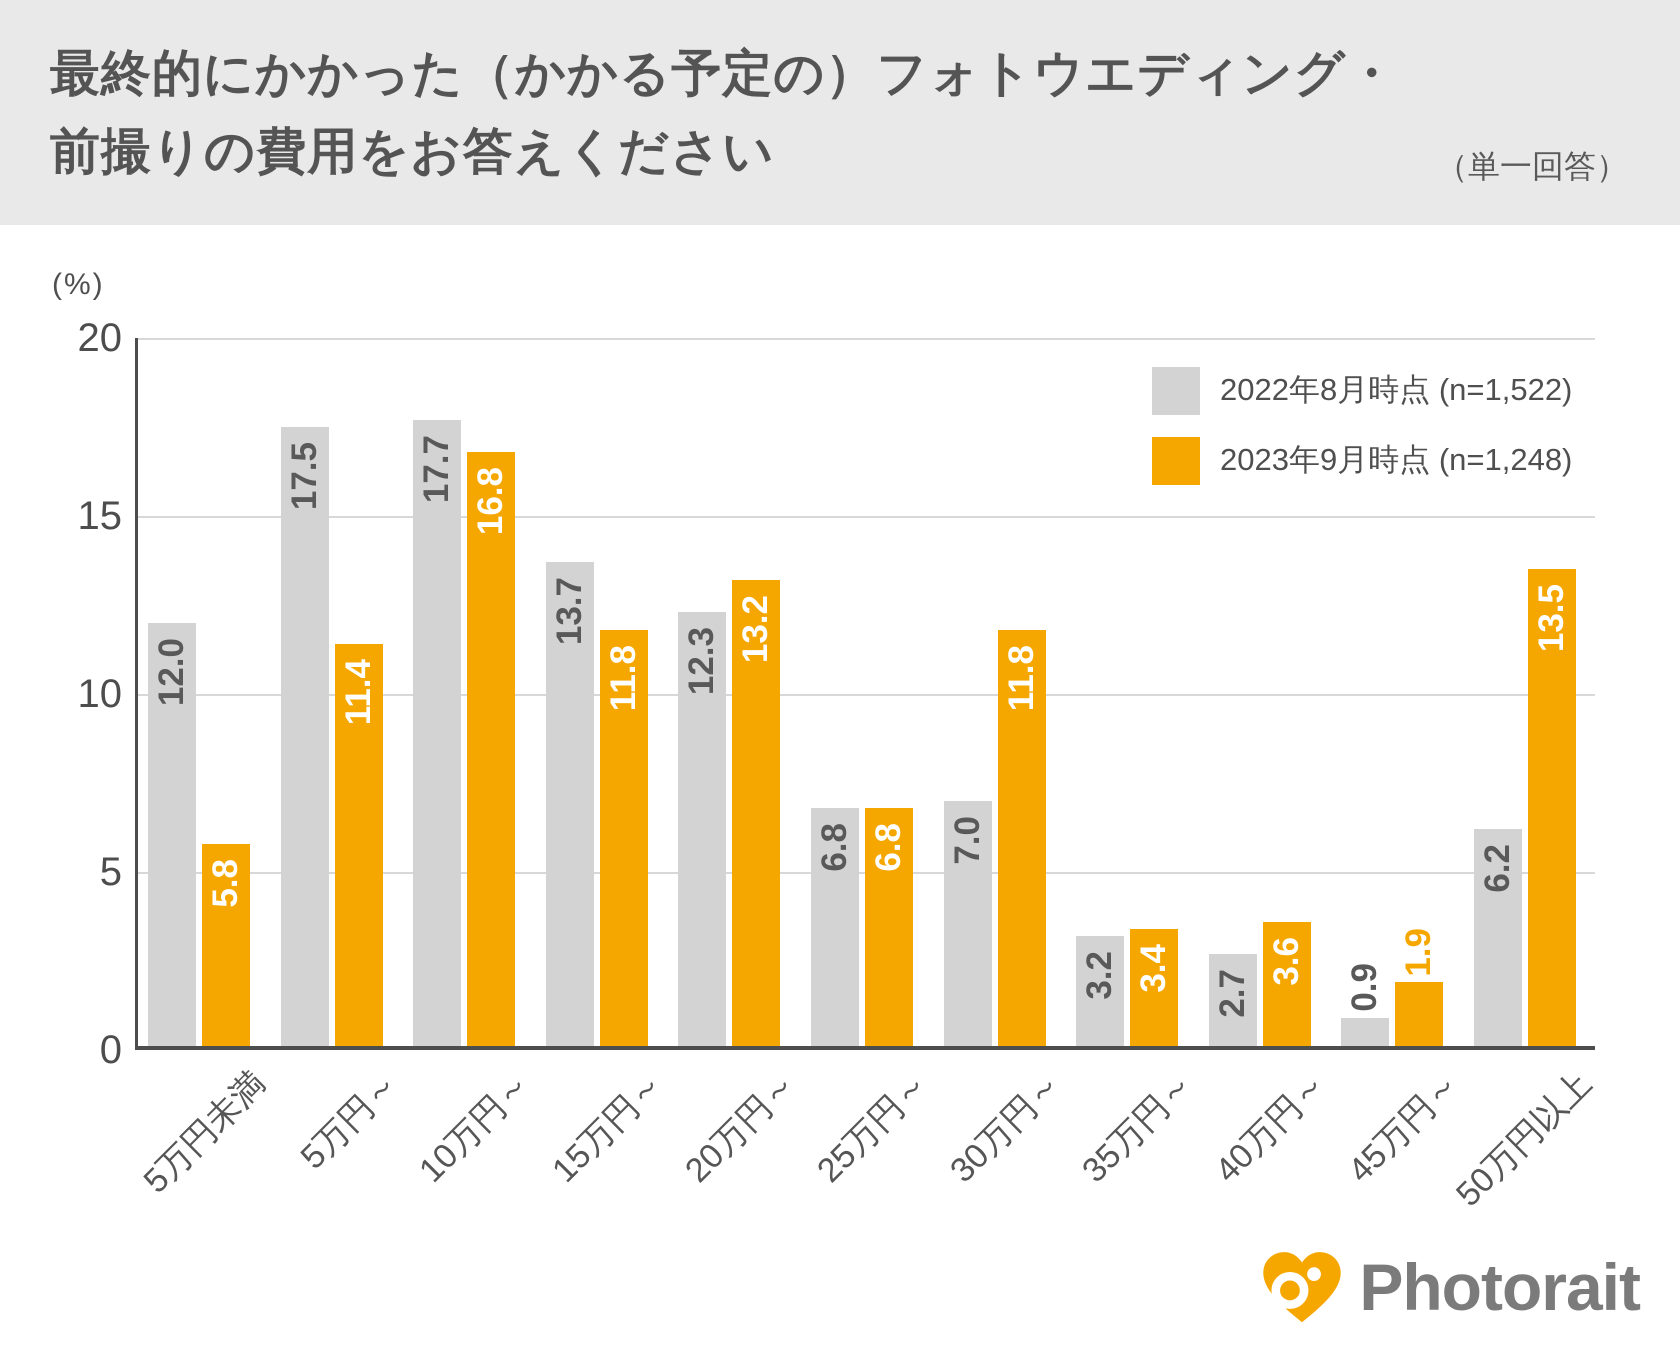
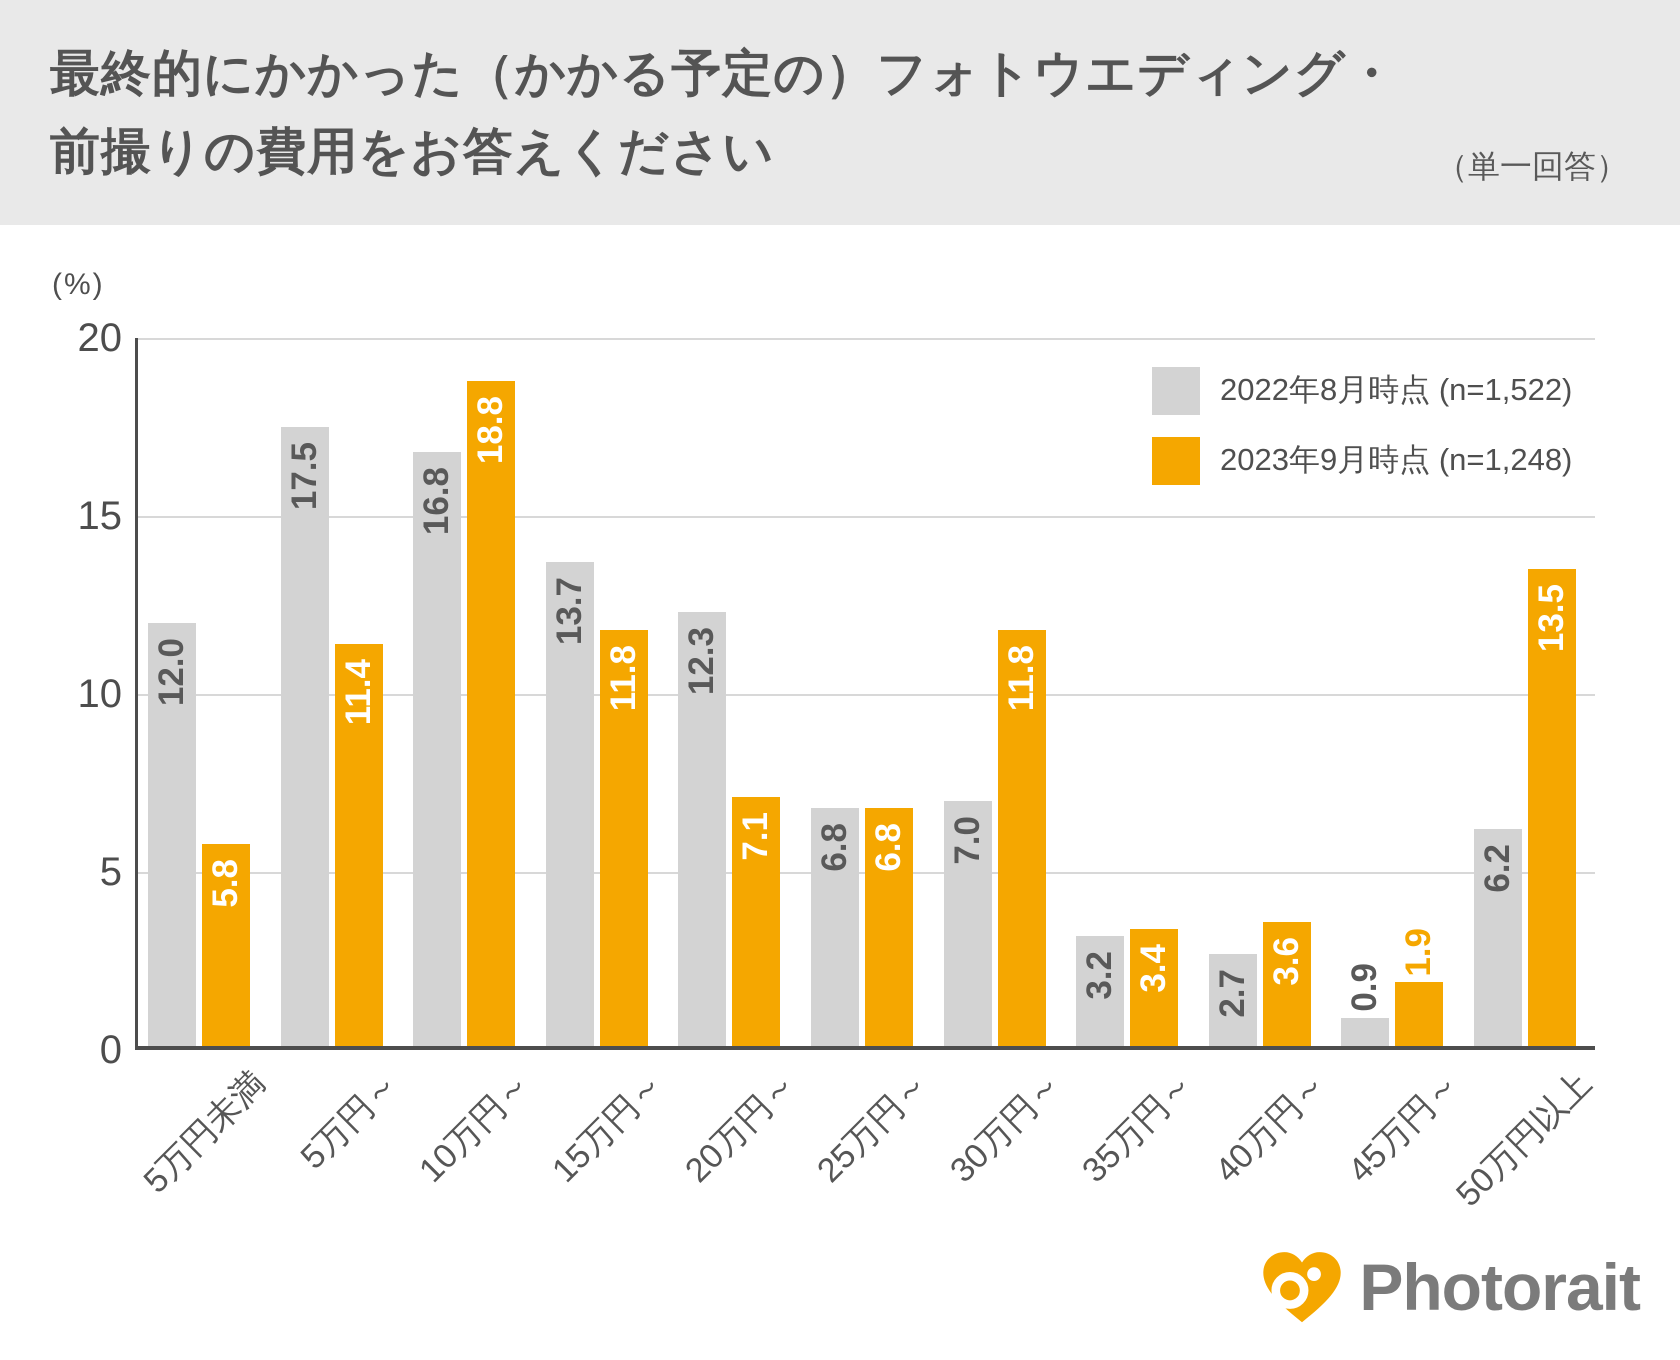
2022年8月時点 (n=1,522)/10万円～: 17.7 -> 16.8
2023年9月時点 (n=1,248)/10万円～: 16.8 -> 18.8
2023年9月時点 (n=1,248)/20万円～: 13.2 -> 7.1
